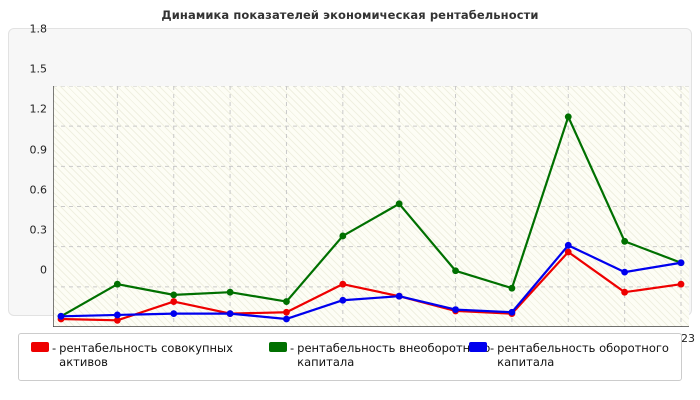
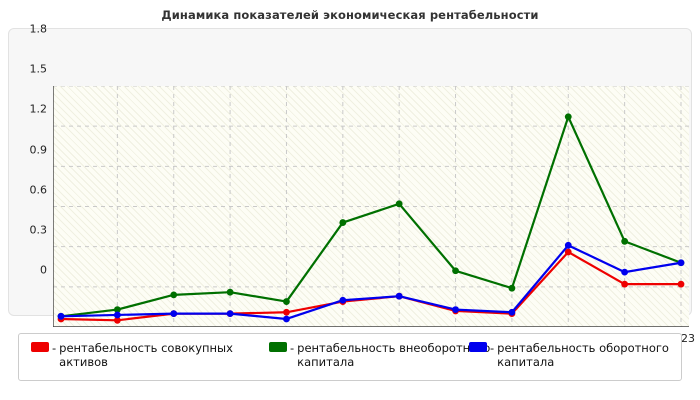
рентабельность внеоборотного капитала/2013: 0.32 -> 0.13
рентабельность совокупных активов/2014: 0.19 -> 0.10
рентабельность совокупных активов/2017: 0.32 -> 0.19
рентабельность внеоборотного капитала/2017: 0.68 -> 0.78
рентабельность совокупных активов/2022: 0.26 -> 0.32
